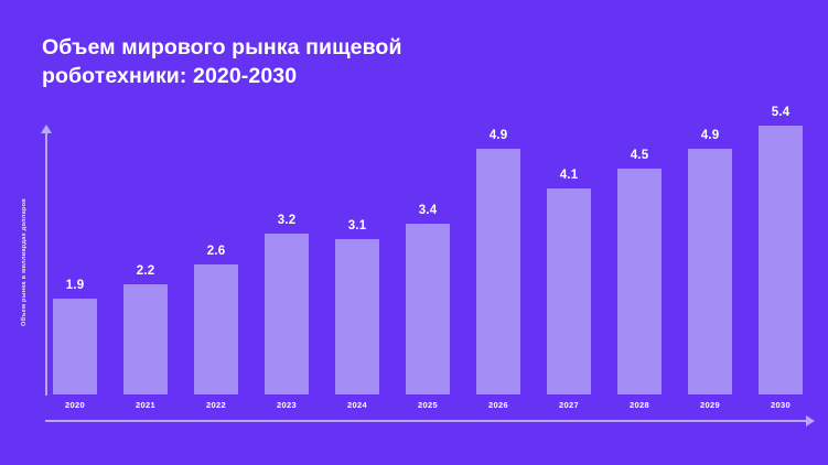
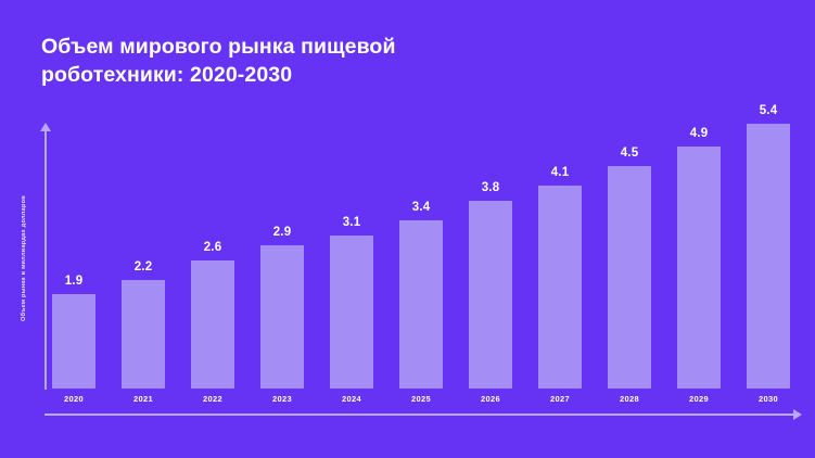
2023: 3.2 -> 2.9
2026: 4.9 -> 3.8
